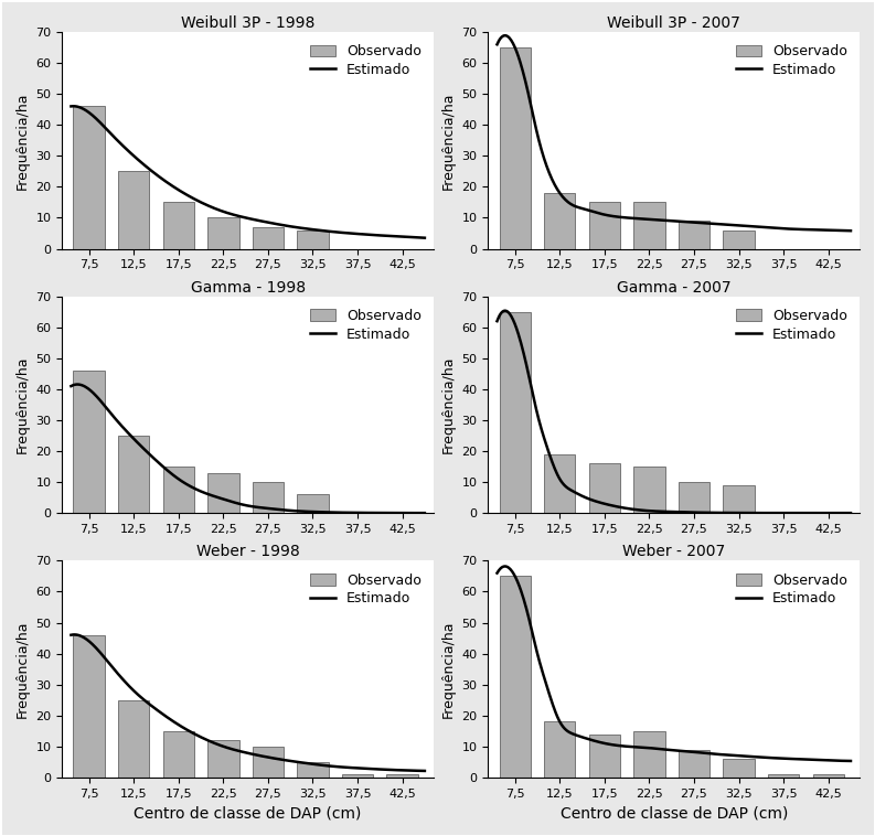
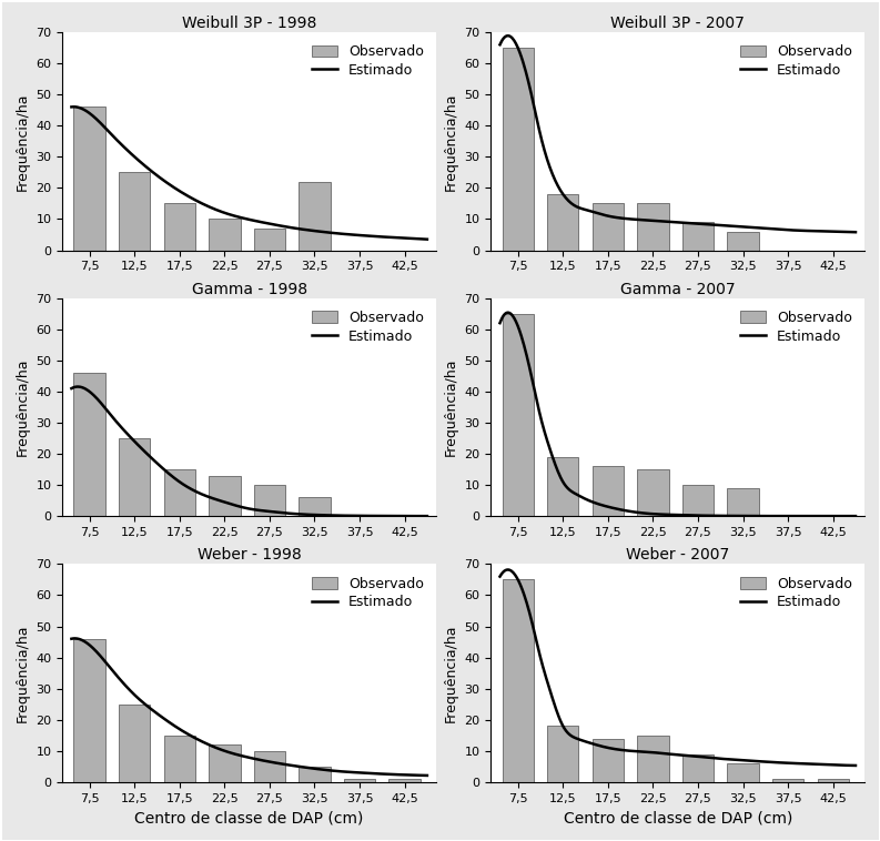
Weibull 3P - 1998/Observado/32,5: 6 -> 22
